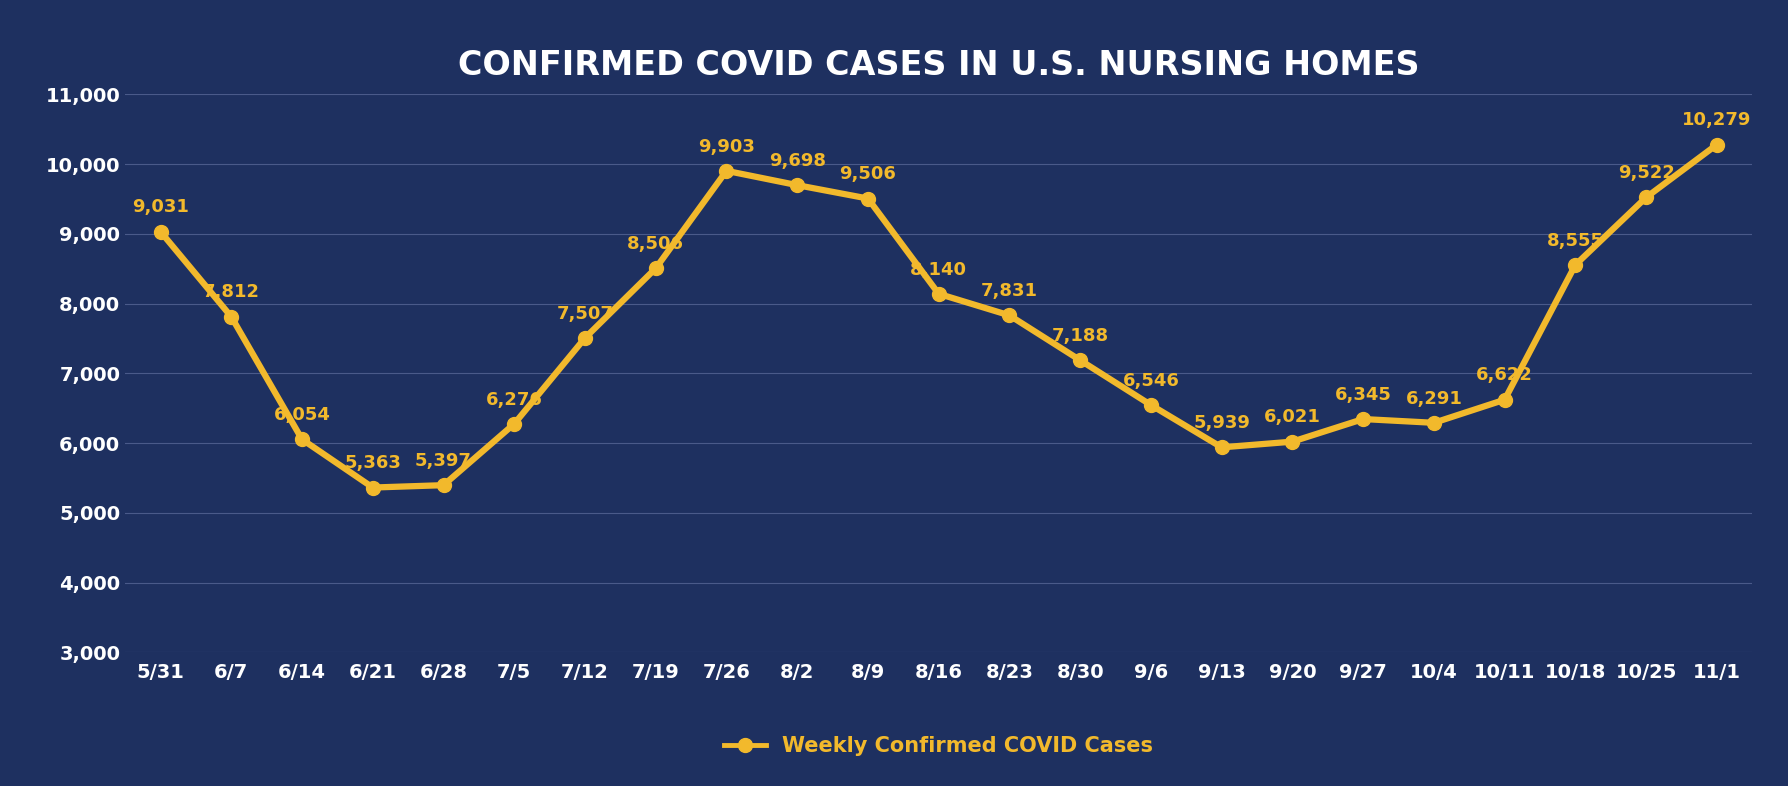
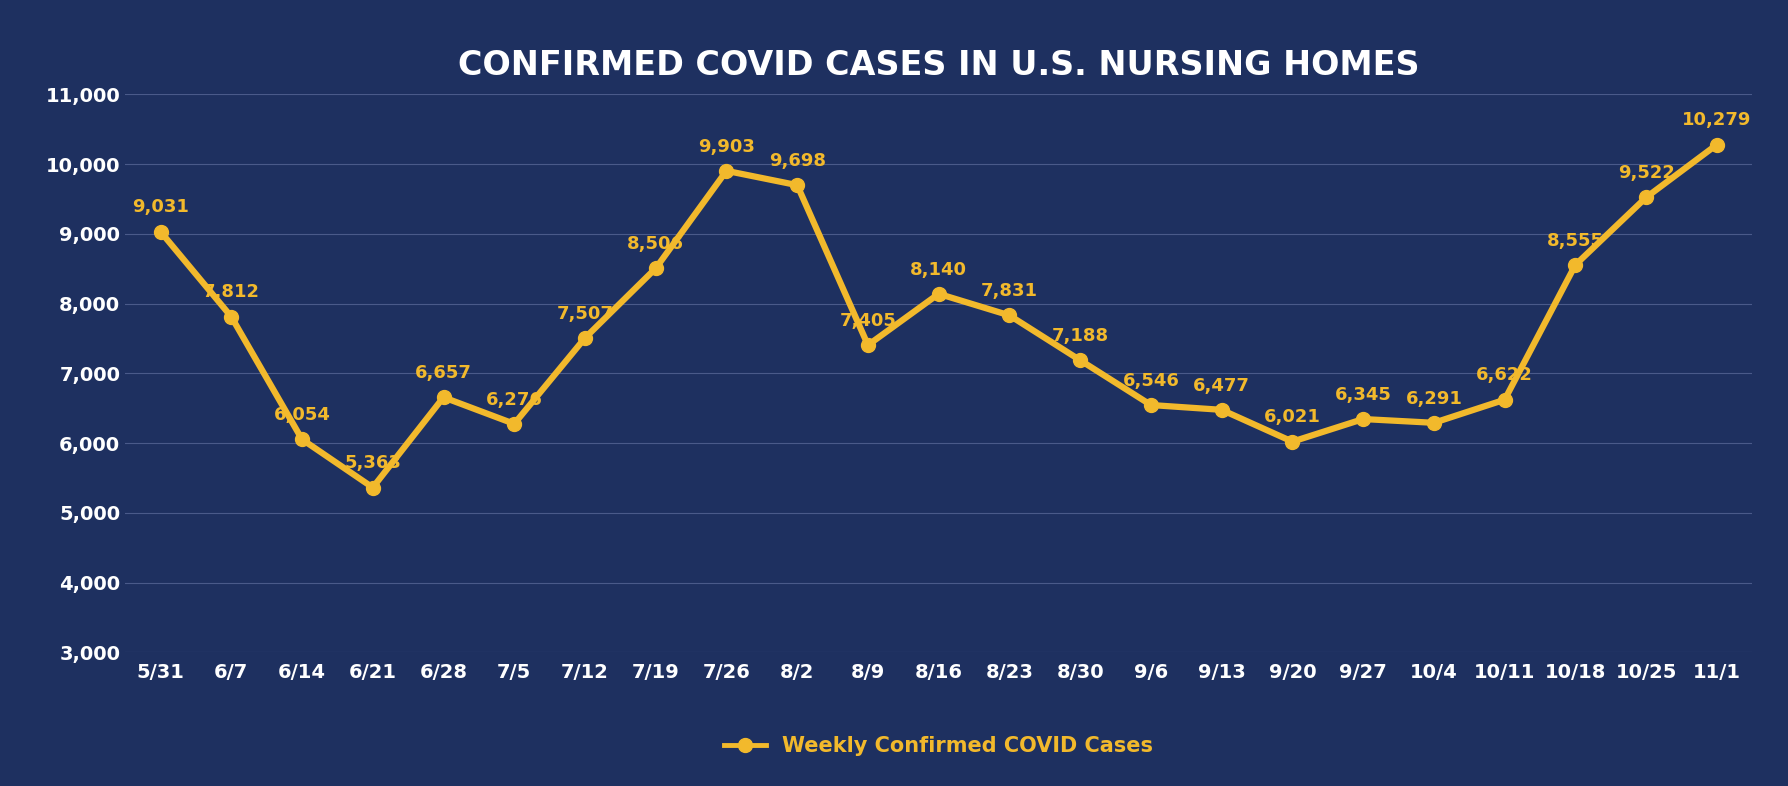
6/28: 5,397 -> 6,657
8/9: 9,506 -> 7,405
9/13: 5,939 -> 6,477
